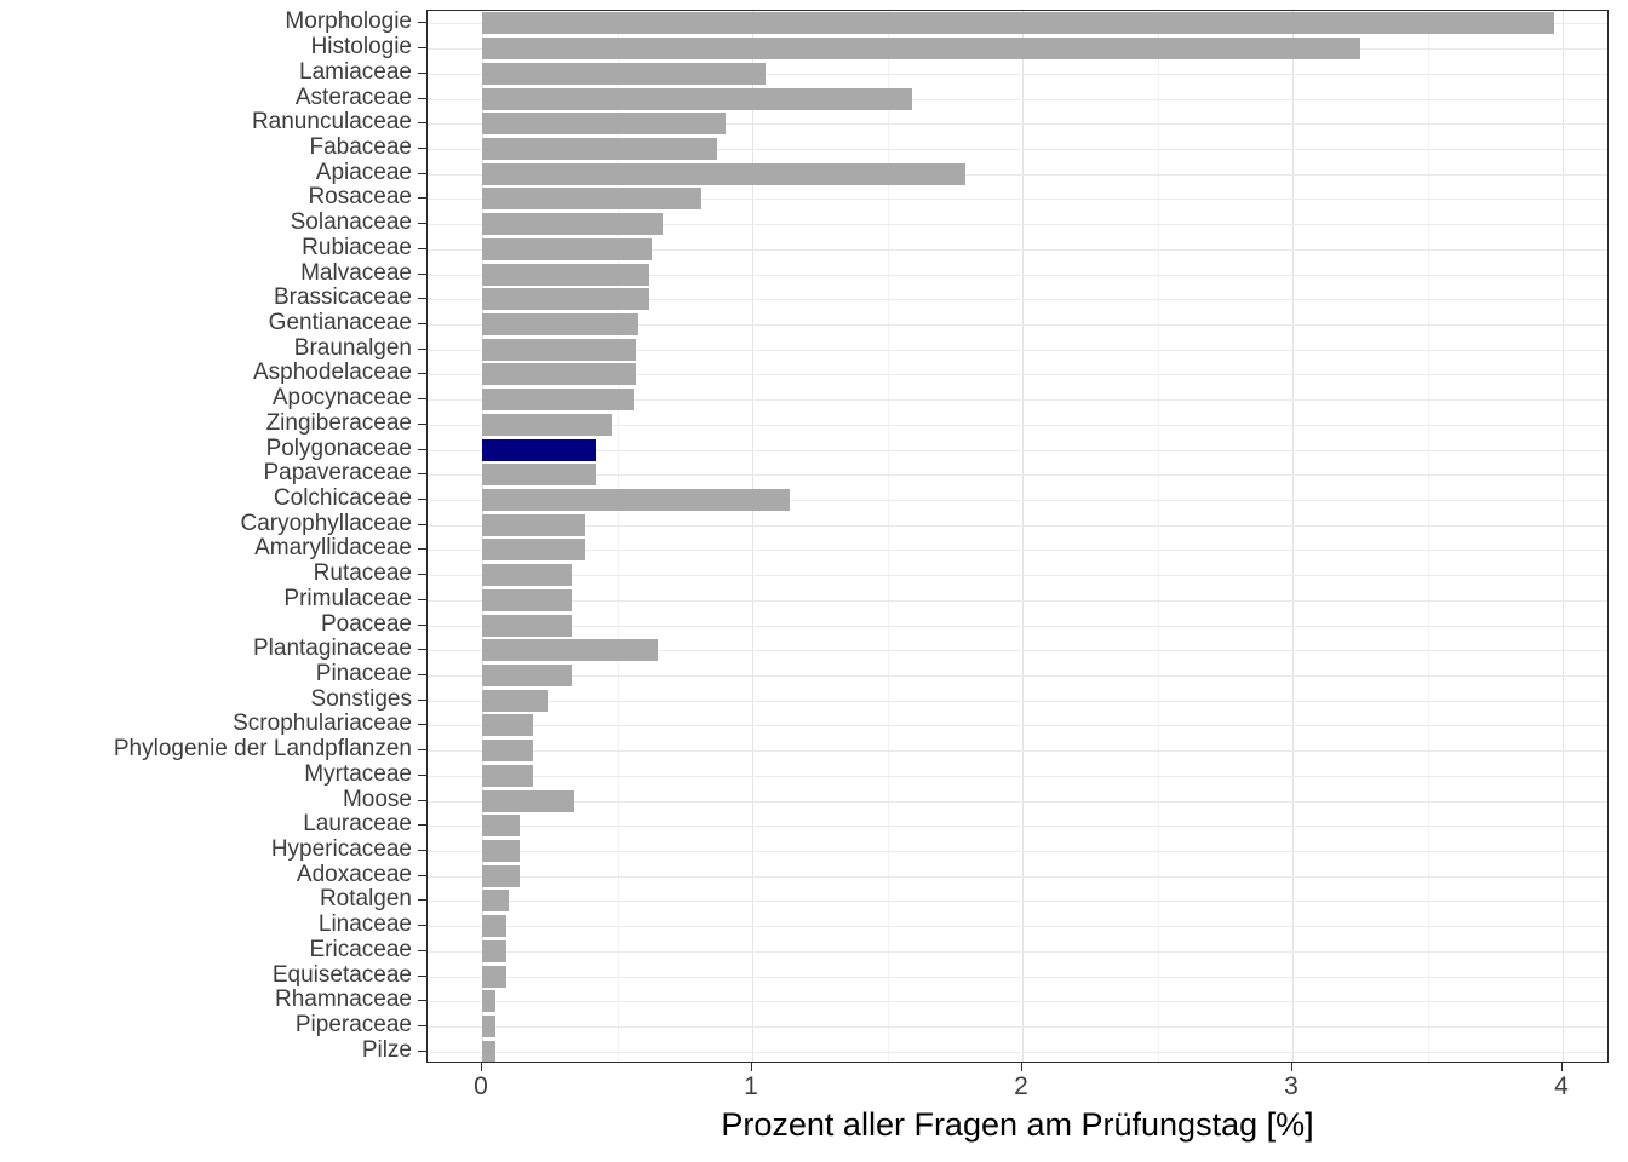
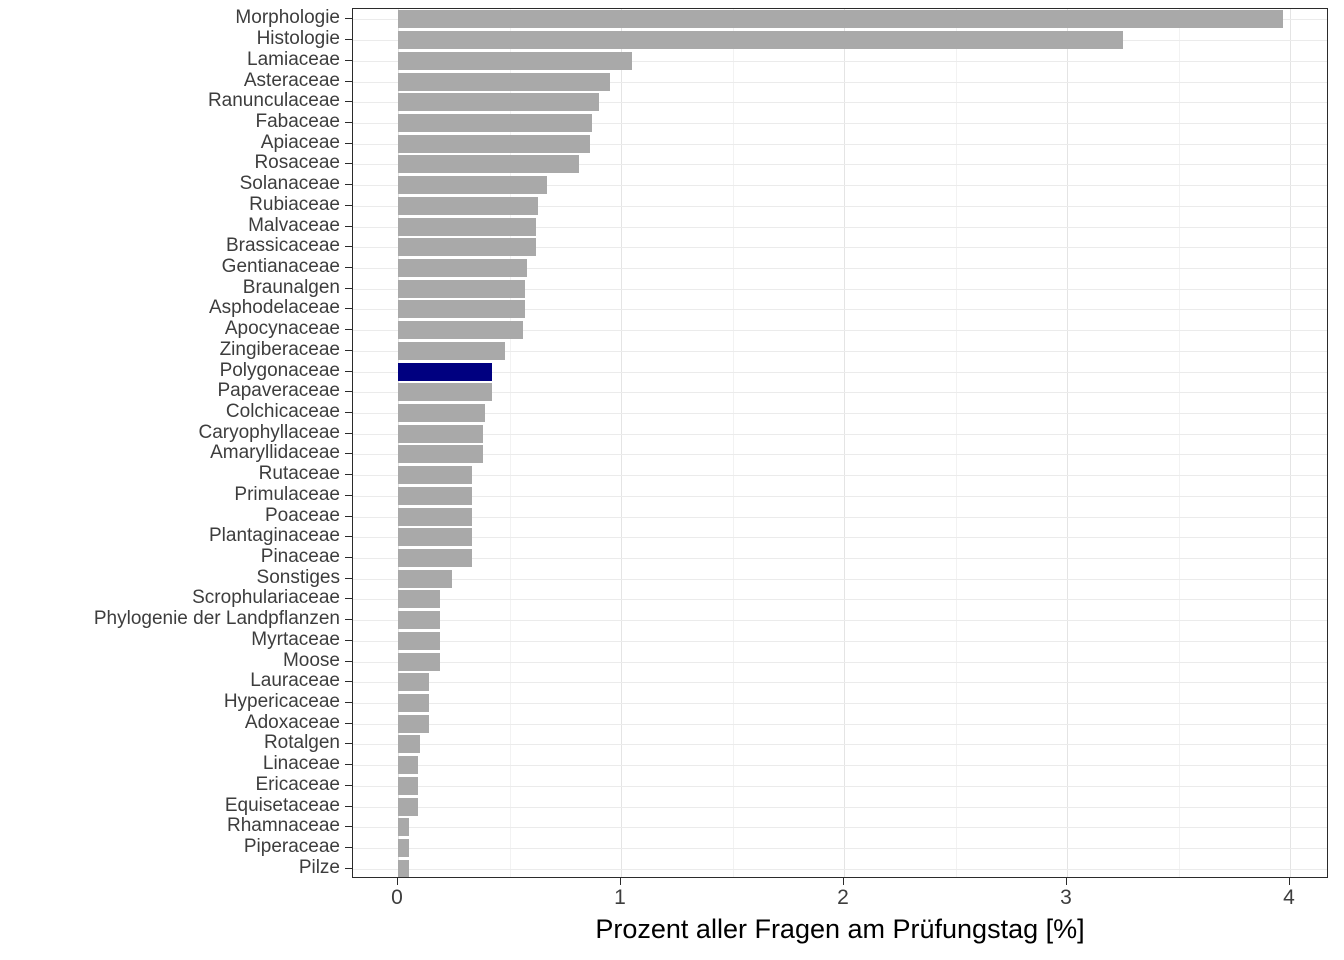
Asteraceae: 1.59 -> 0.95
Apiaceae: 1.79 -> 0.86
Colchicaceae: 1.14 -> 0.39
Plantaginaceae: 0.65 -> 0.33
Moose: 0.34 -> 0.19
